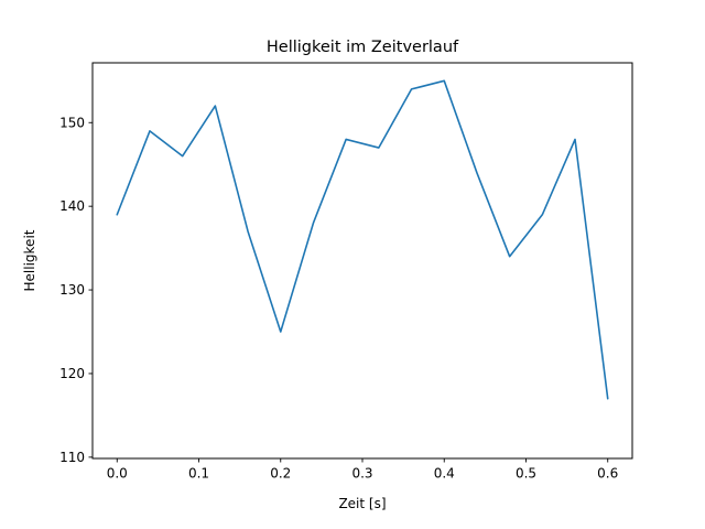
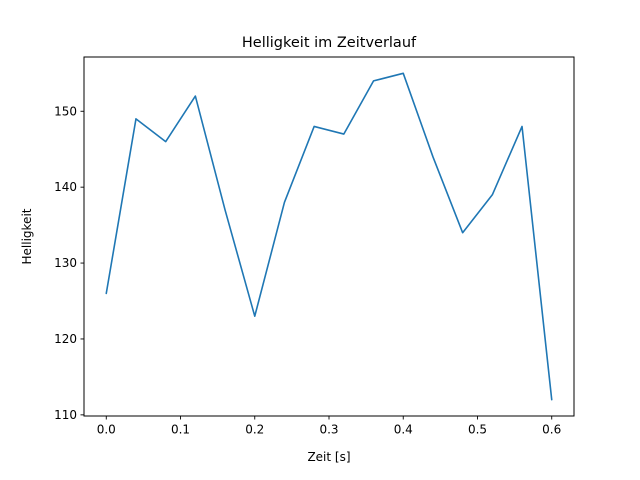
0.0: 139 -> 126
0.2: 125 -> 123
0.6: 117 -> 112
